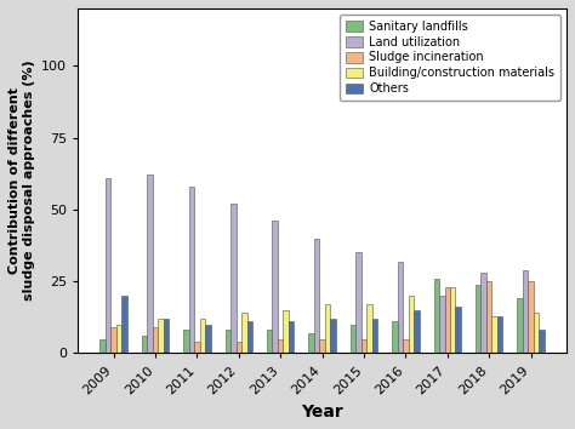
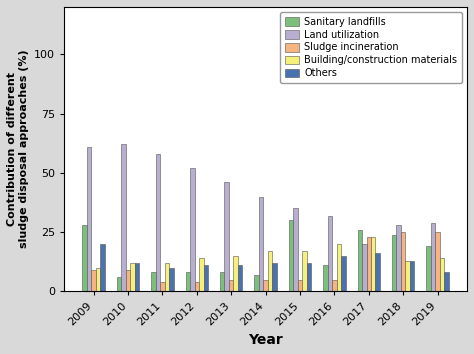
Sanitary landfills/2009: 5 -> 28
Sanitary landfills/2015: 10 -> 30
